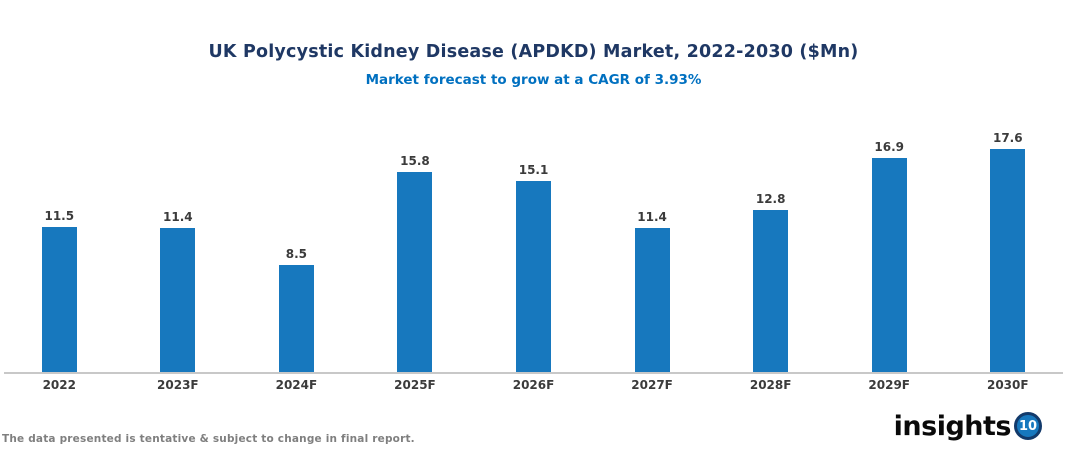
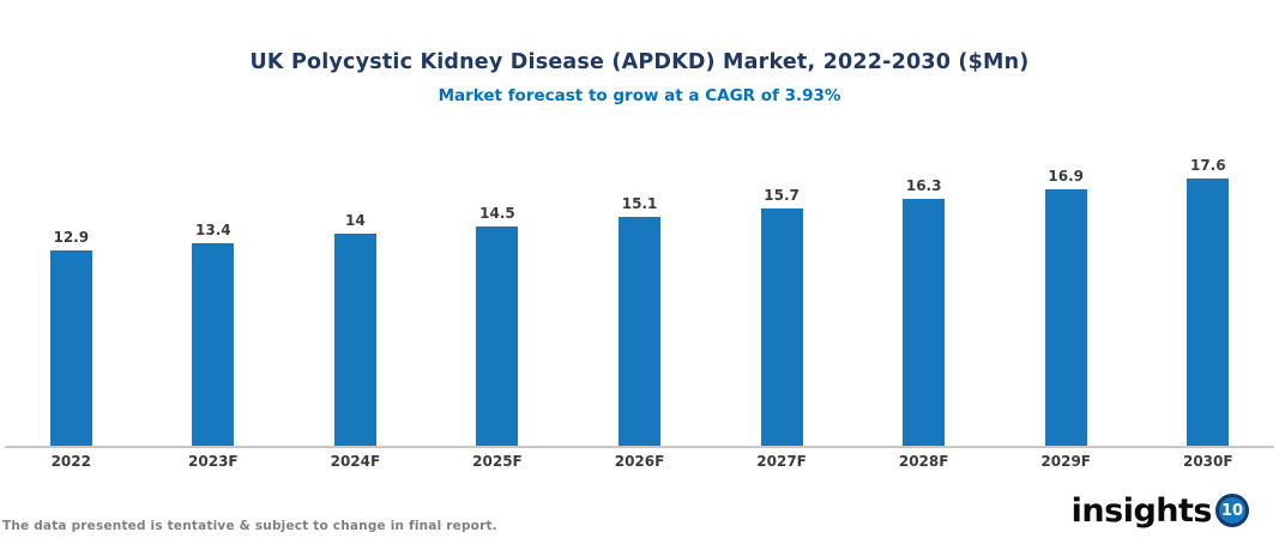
2022: 11.5 -> 12.9
2023F: 11.4 -> 13.4
2024F: 8.5 -> 14
2025F: 15.8 -> 14.5
2027F: 11.4 -> 15.7
2028F: 12.8 -> 16.3
